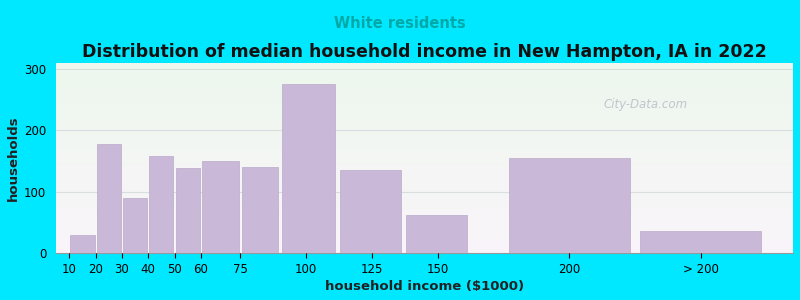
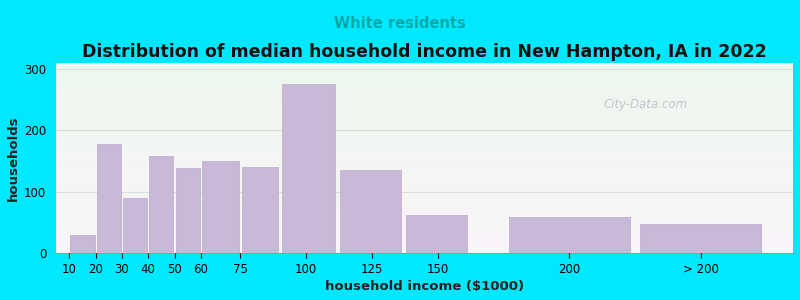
200: 154 -> 58
> 200: 36 -> 47
